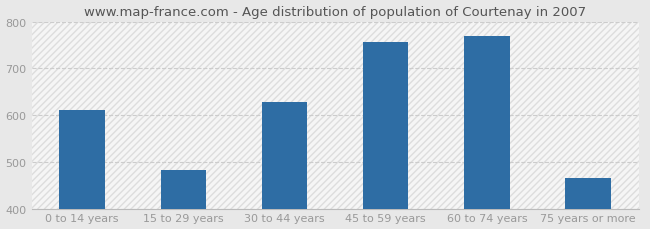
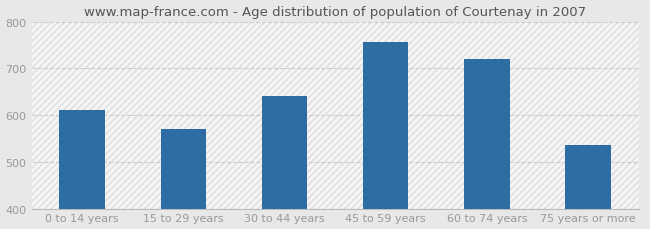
15 to 29 years: 483 -> 570
30 to 44 years: 628 -> 640
60 to 74 years: 770 -> 720
75 years or more: 465 -> 535
